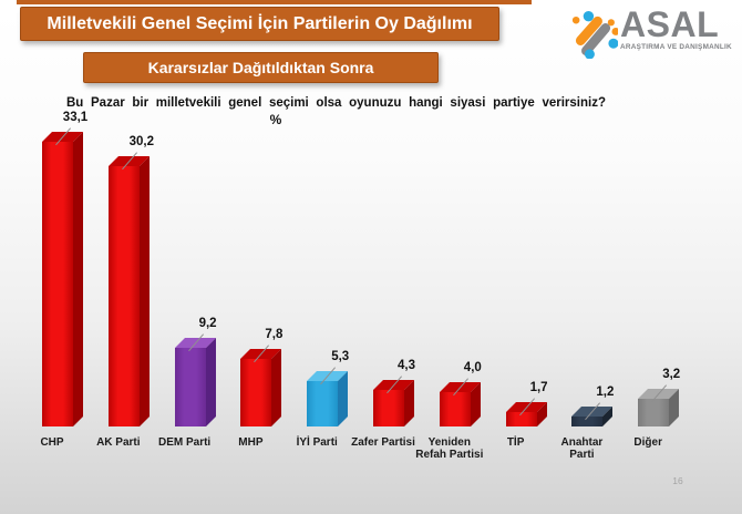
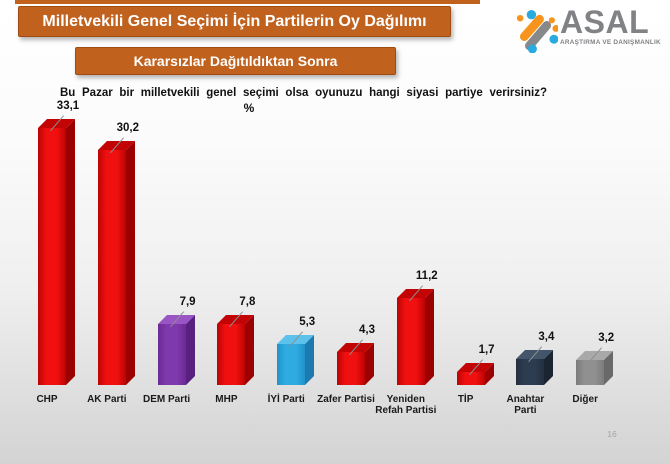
DEM Parti: 9,2 -> 7,9
Yeniden Refah Partisi: 4,0 -> 11,2
Anahtar Parti: 1,2 -> 3,4
